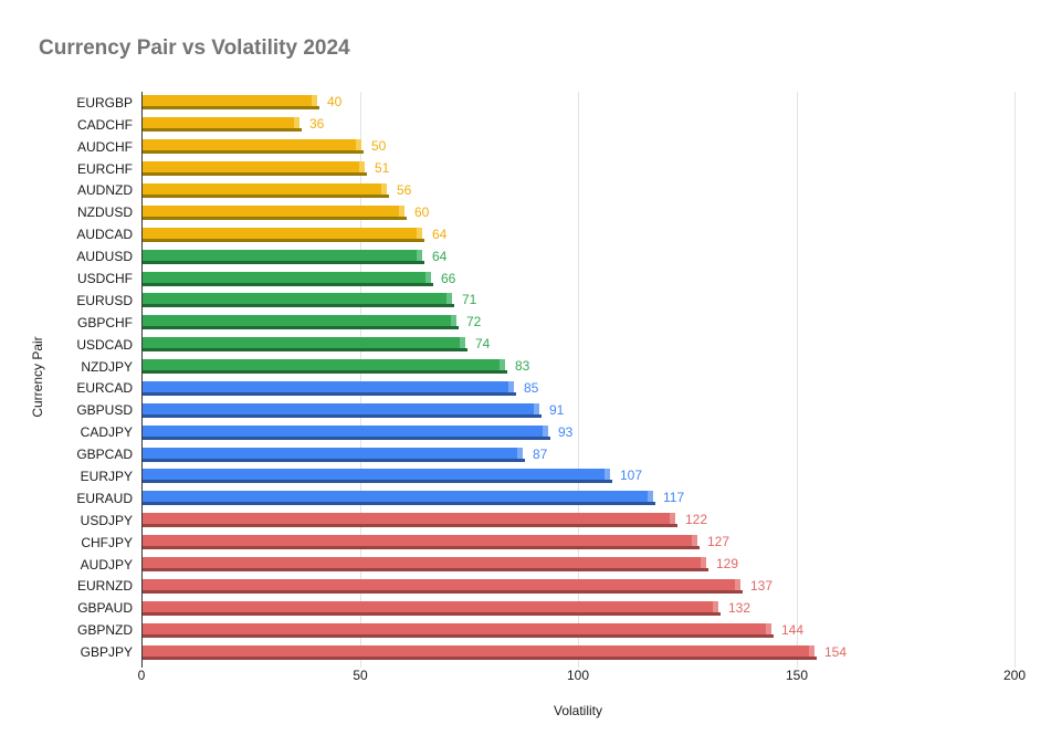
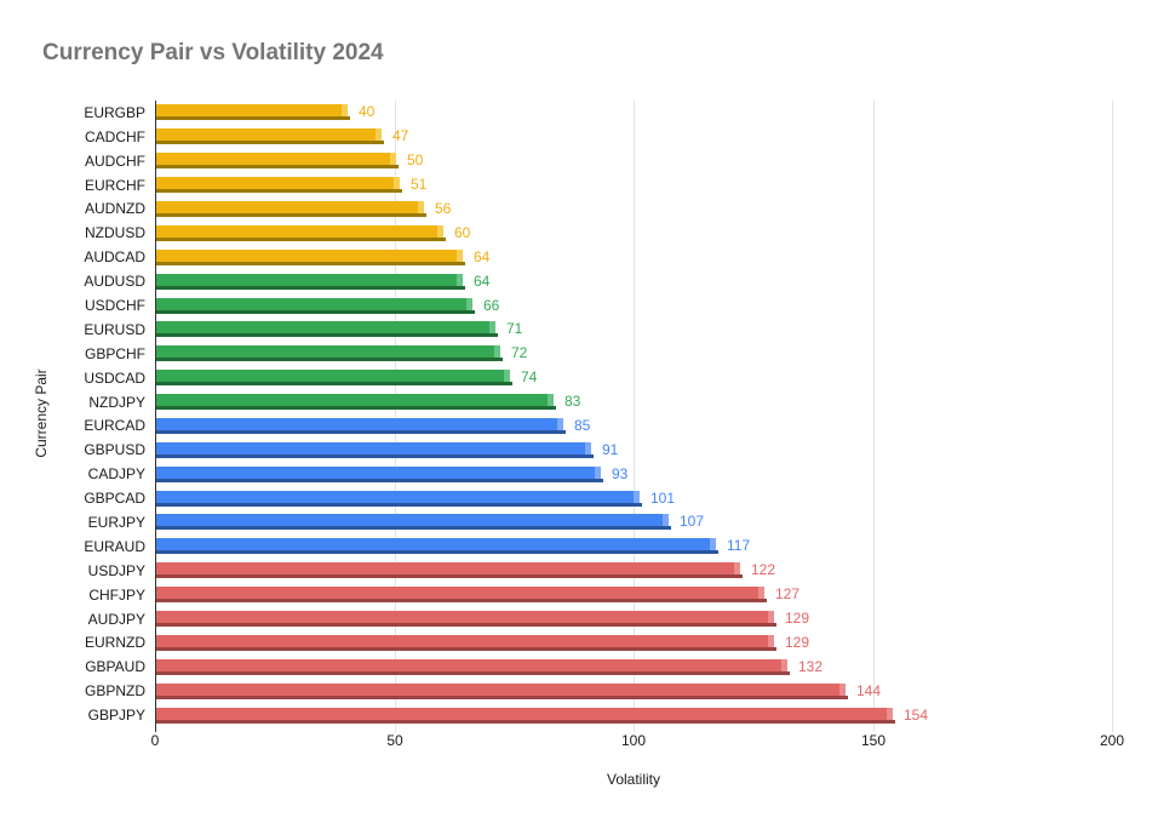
CADCHF: 36 -> 47
GBPCAD: 87 -> 101
EURNZD: 137 -> 129
